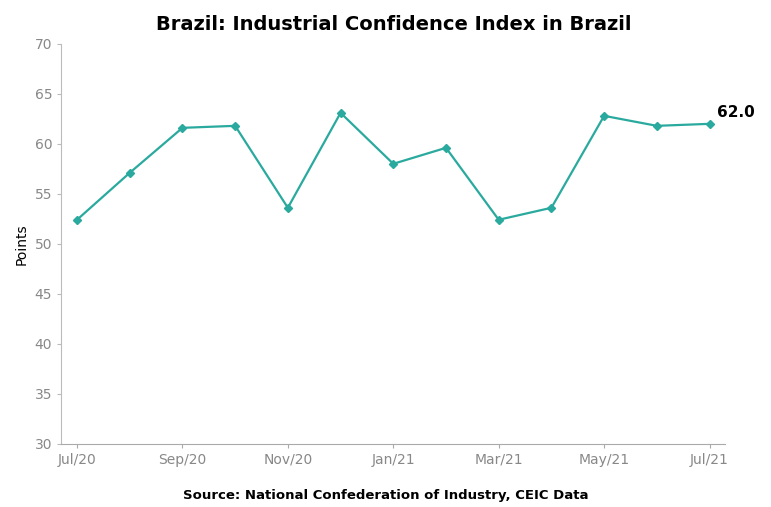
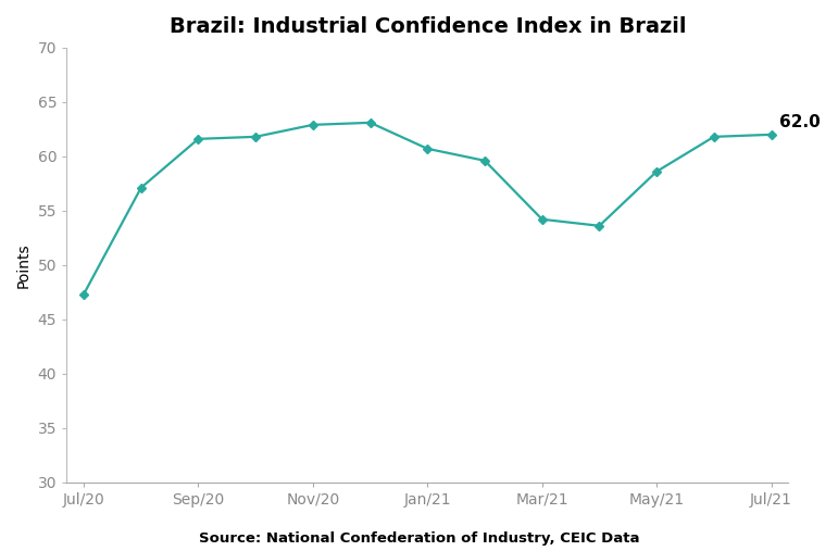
Jul/20: 52.4 -> 47.3
Nov/20: 53.6 -> 62.9
Jan/21: 58.0 -> 60.7
Mar/21: 52.4 -> 54.2
May/21: 62.8 -> 58.6
